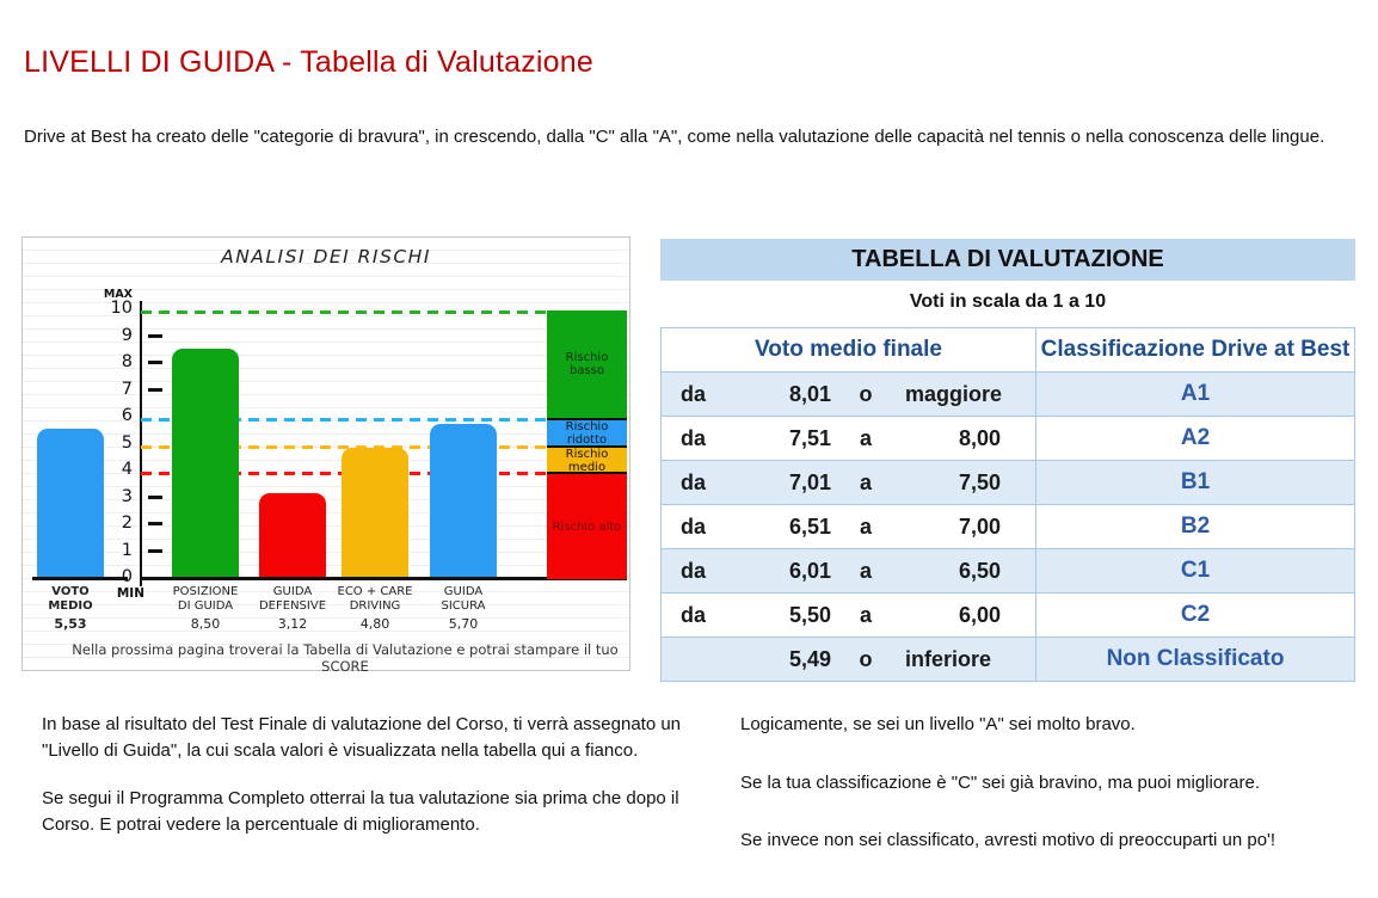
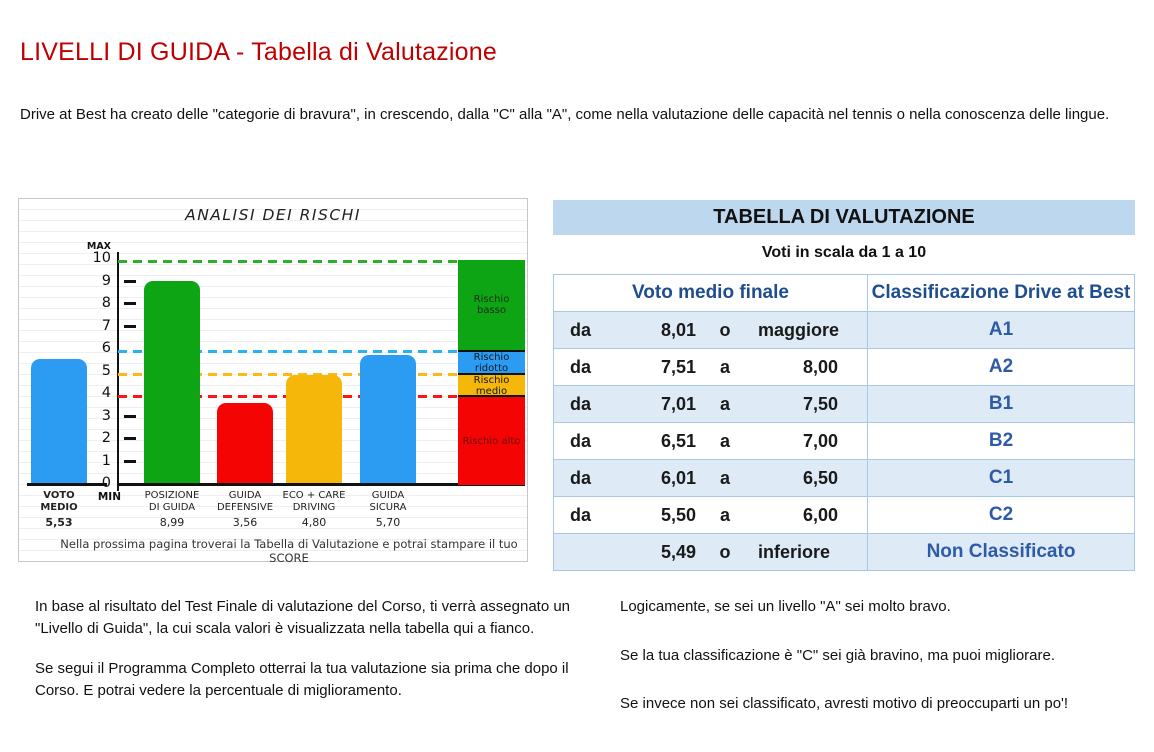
POSIZIONE DI GUIDA: 8,50 -> 8,99
GUIDA DEFENSIVE: 3,12 -> 3,56
